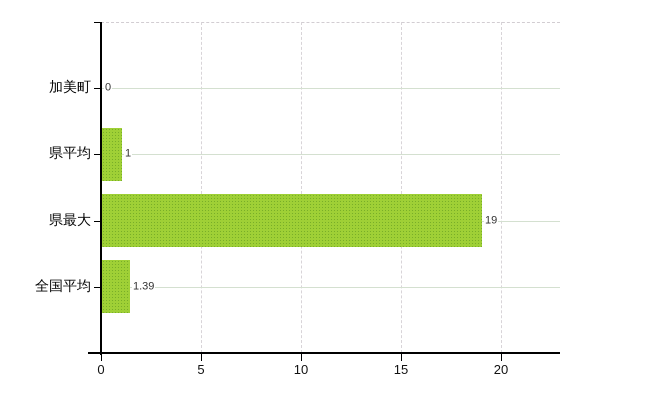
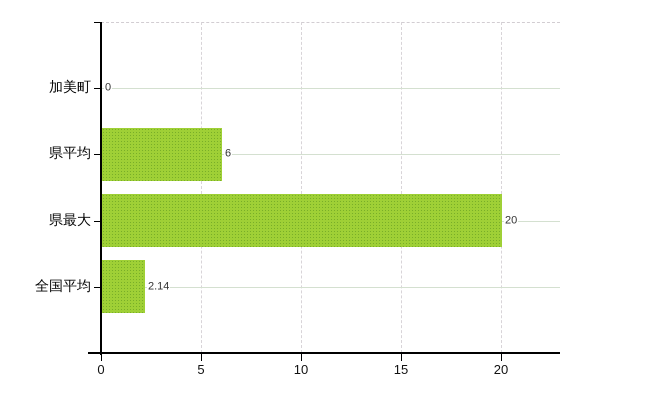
県平均: 1 -> 6
県最大: 19 -> 20
全国平均: 1.39 -> 2.14
